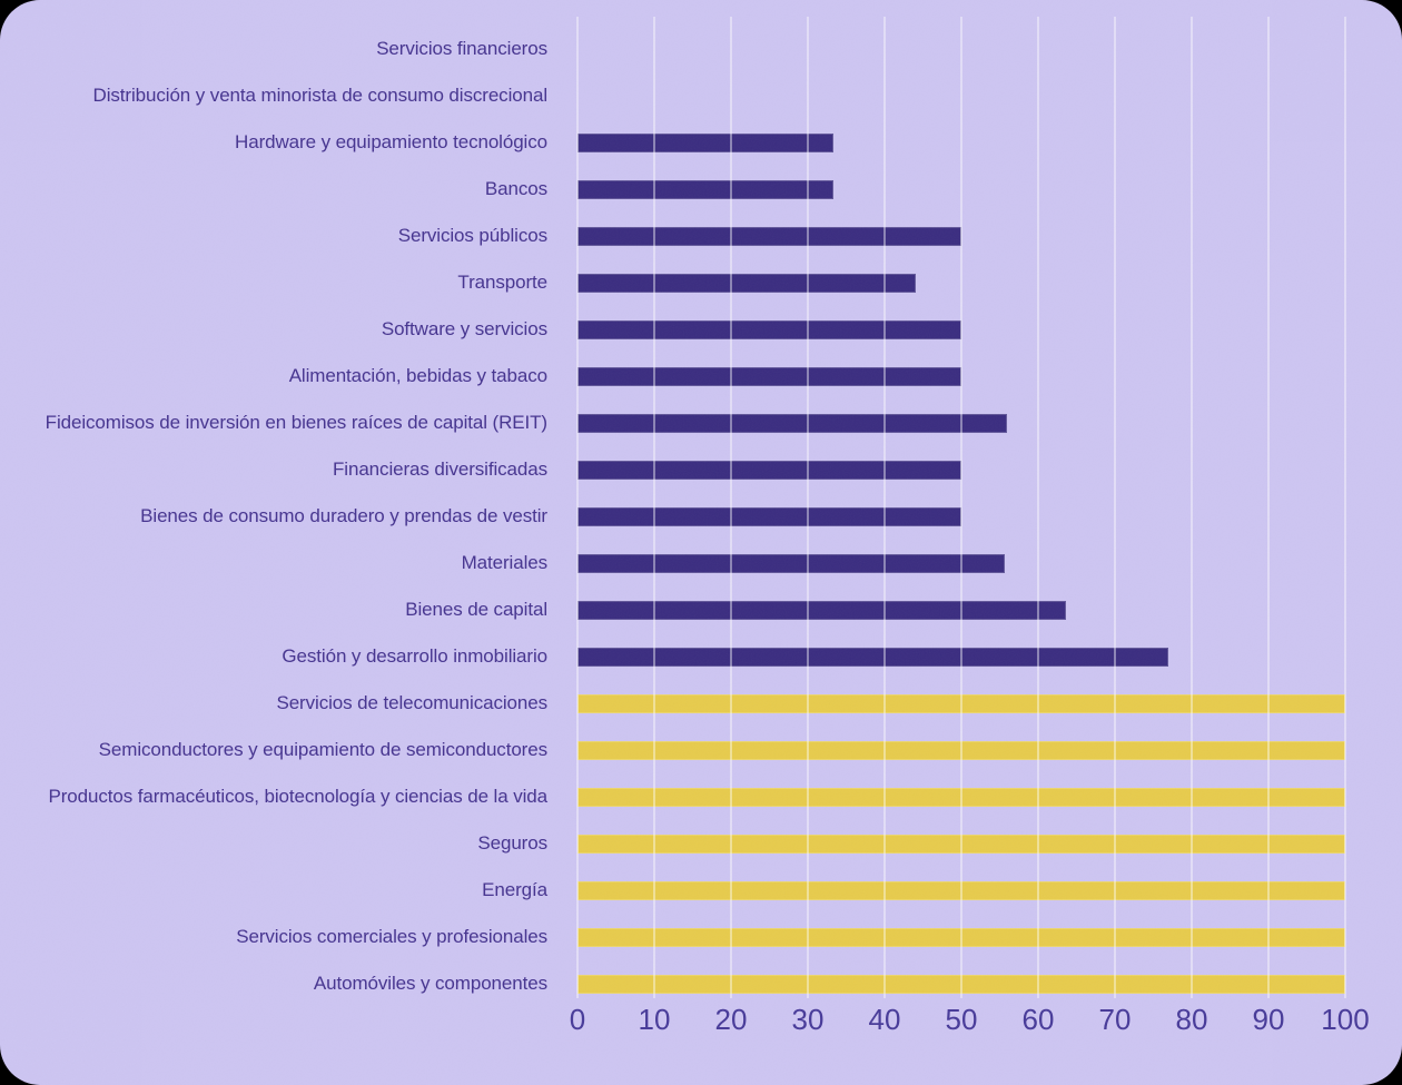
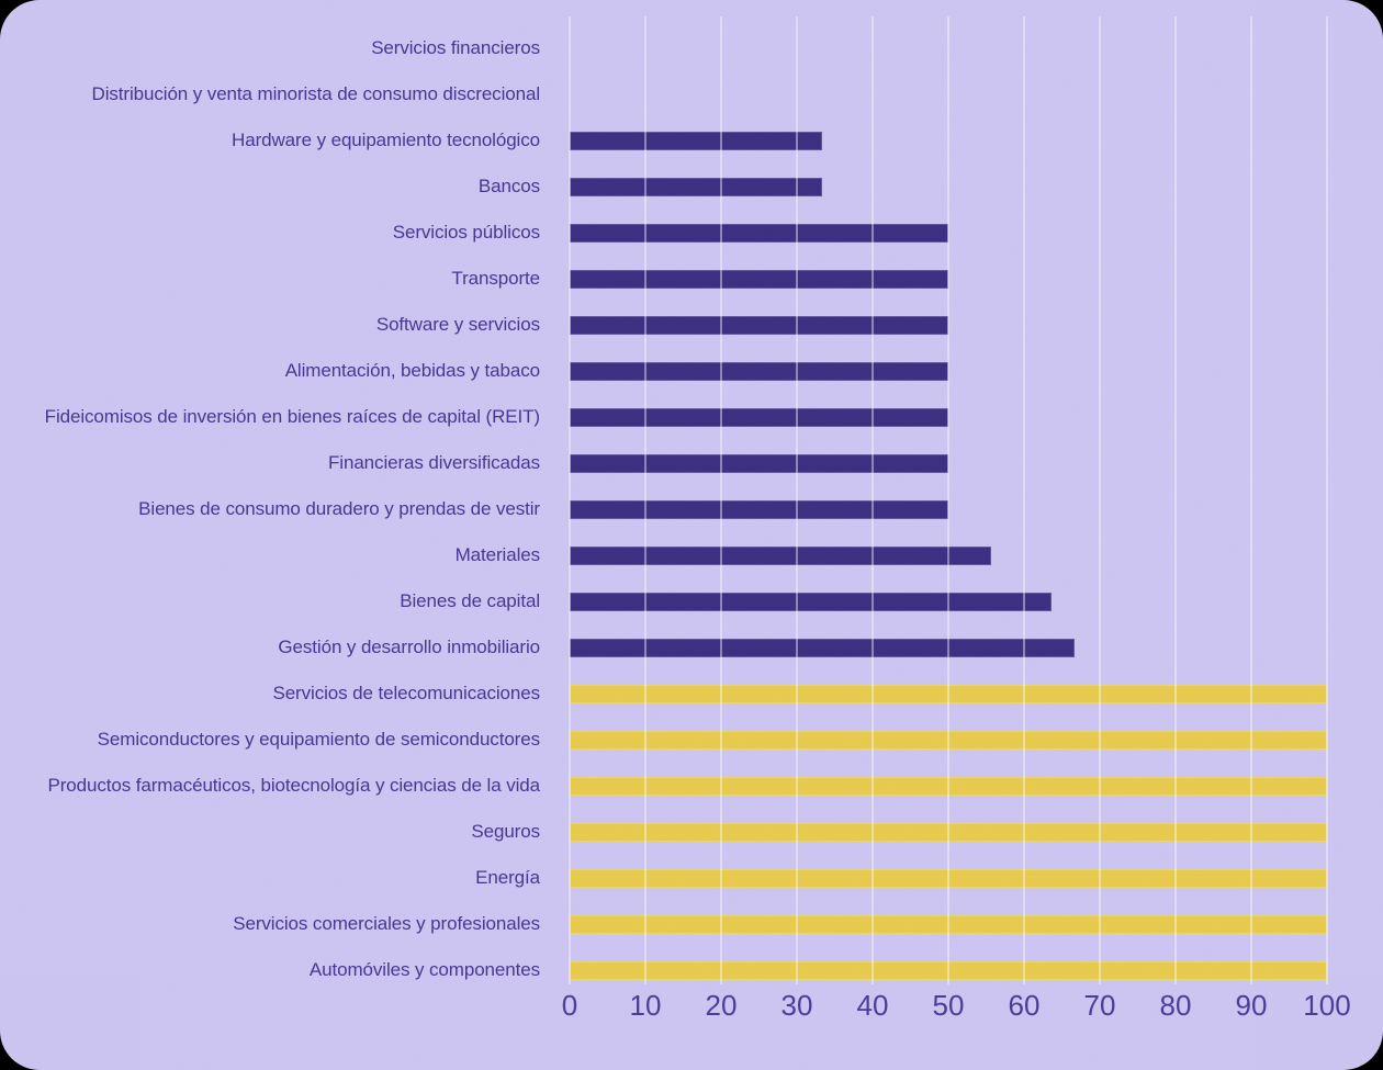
Transporte: 44 -> 50
Fideicomisos de inversión en bienes raíces de capital (REIT): 56 -> 50
Gestión y desarrollo inmobiliario: 77 -> 67
